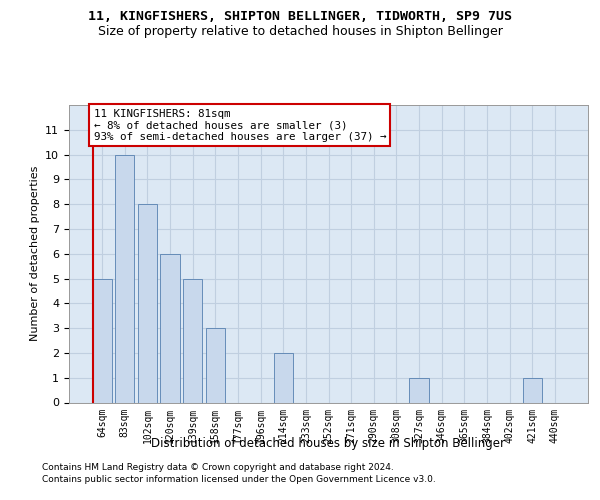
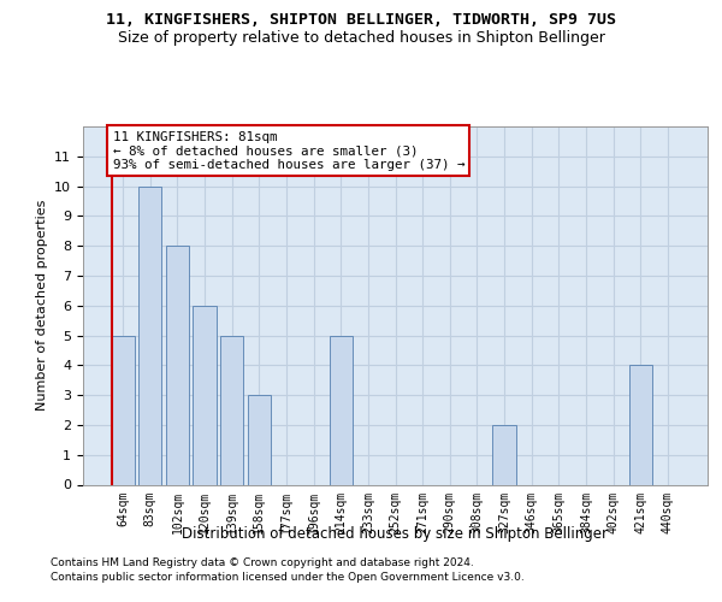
214sqm: 2 -> 5
327sqm: 1 -> 2
421sqm: 1 -> 4
